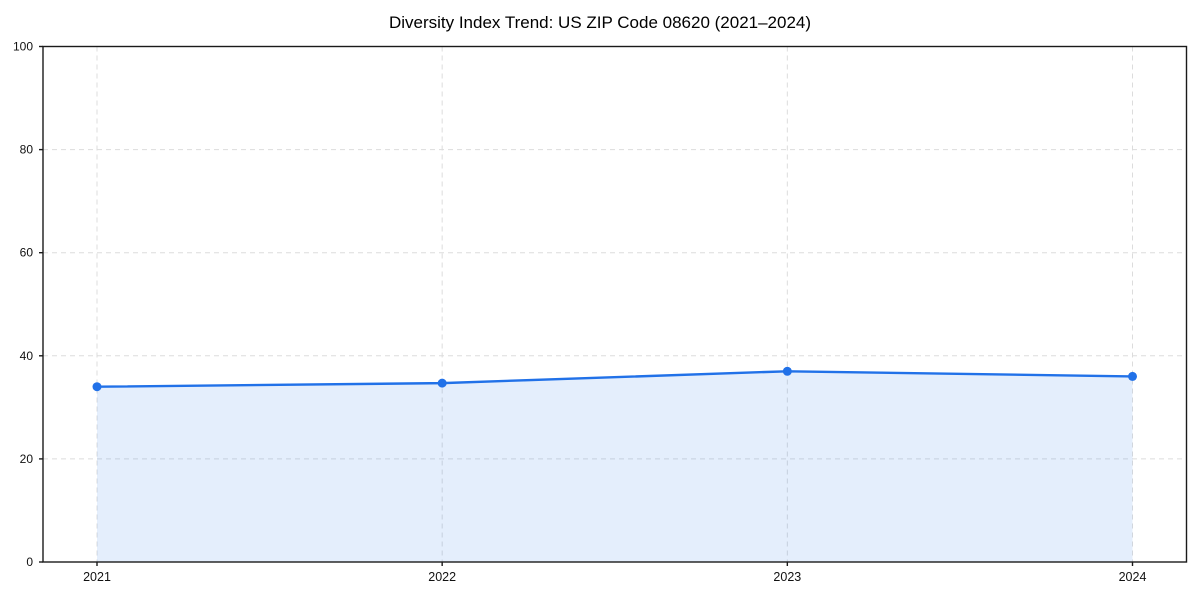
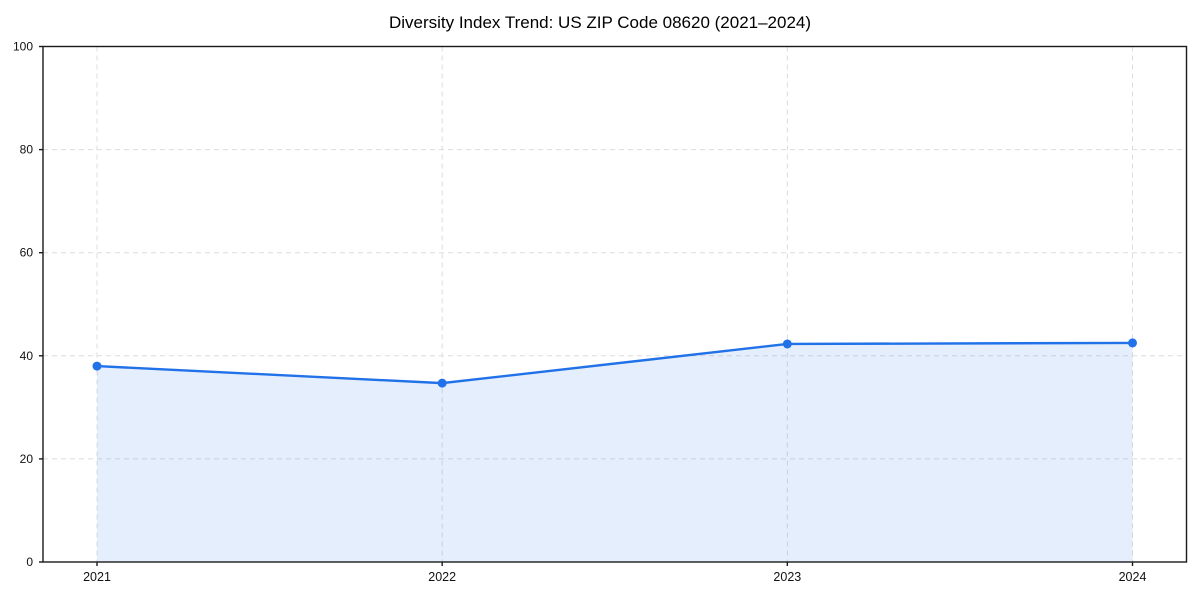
2021: 34 -> 38
2023: 37 -> 42
2024: 36 -> 42
